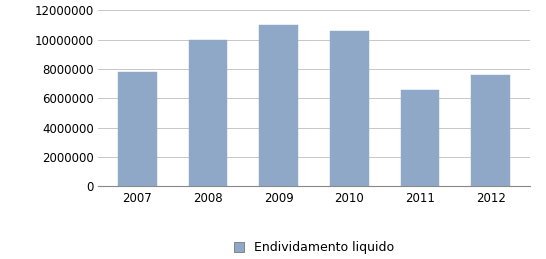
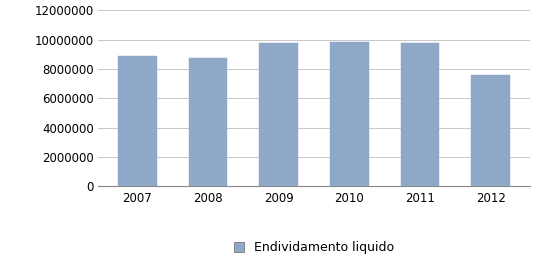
2007: 7800000 -> 8900000
2008: 10000000 -> 8800000
2009: 11000000 -> 9800000
2010: 10600000 -> 9800000
2011: 6600000 -> 9800000
